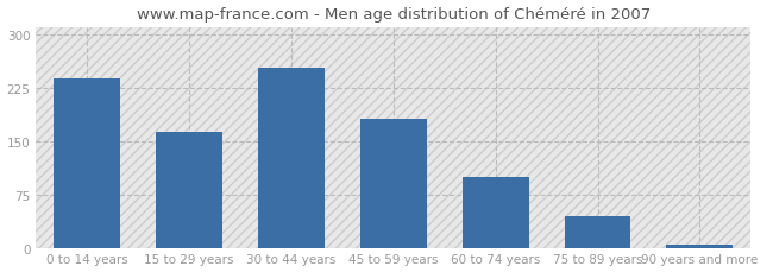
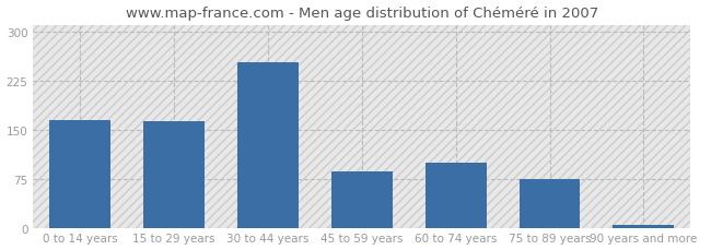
0 to 14 years: 238 -> 164
45 to 59 years: 182 -> 86
75 to 89 years: 45 -> 74
